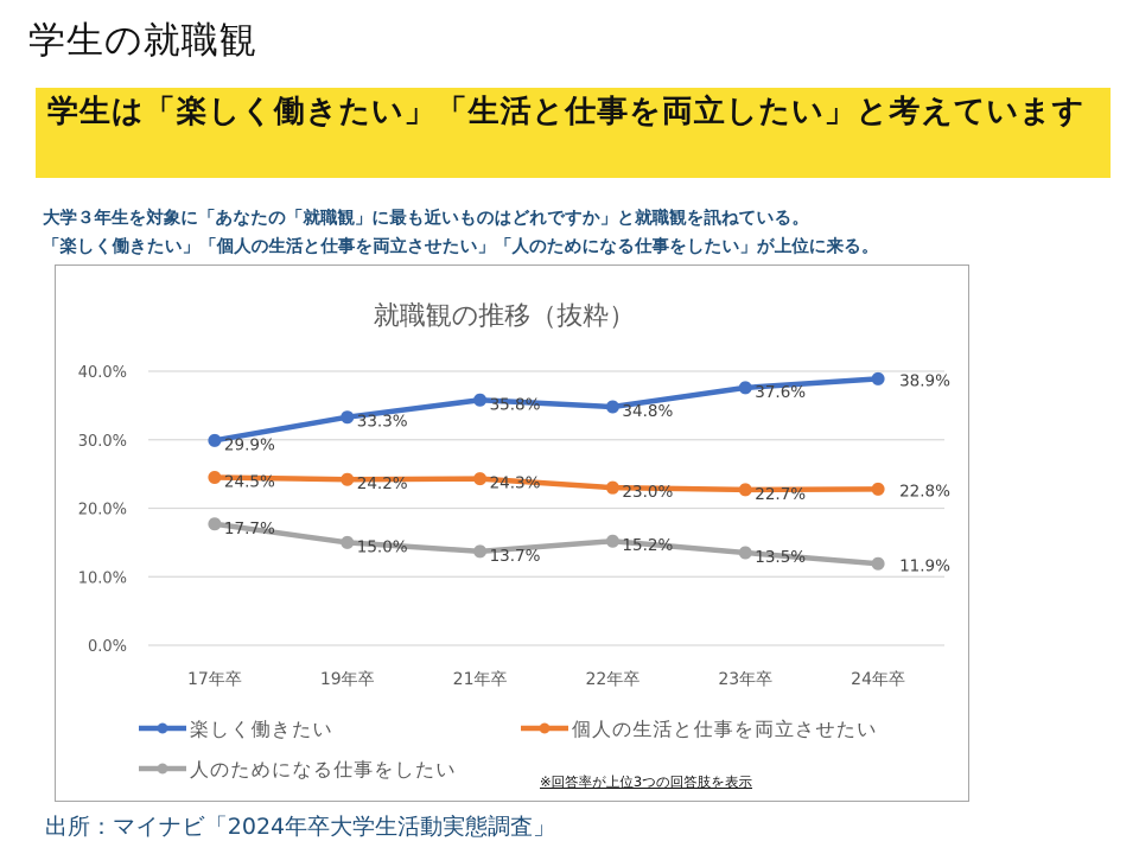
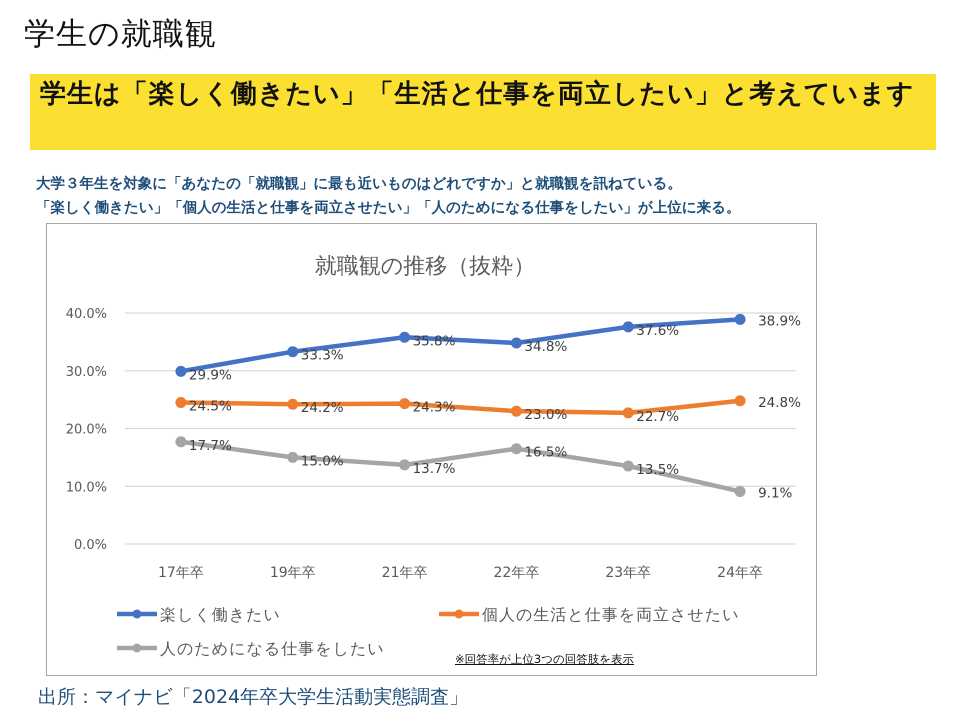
人のためになる仕事をしたい/22年卒: 15.2% -> 16.5%
個人の生活と仕事を両立させたい/24年卒: 22.8% -> 24.8%
人のためになる仕事をしたい/24年卒: 11.9% -> 9.1%
